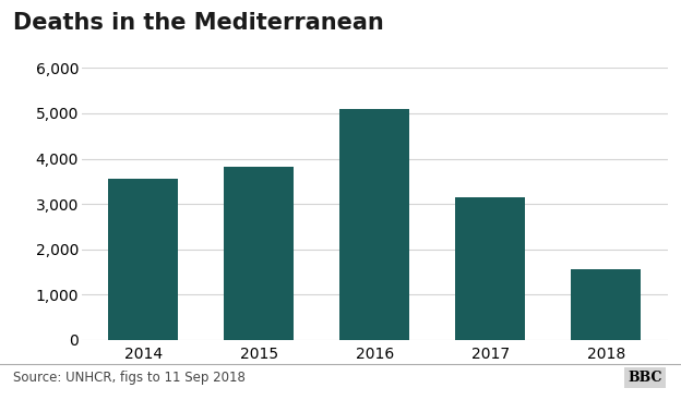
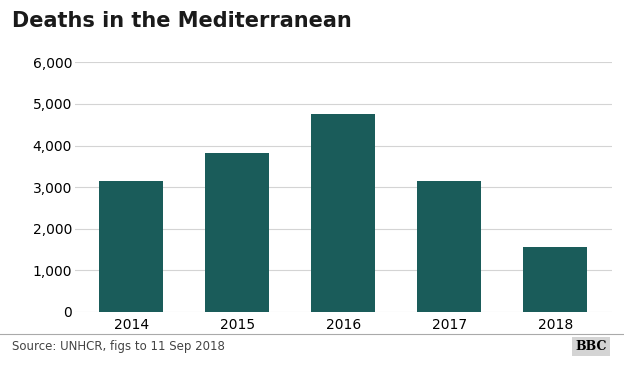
2014: 3,560 -> 3,150
2016: 5,100 -> 4,750
